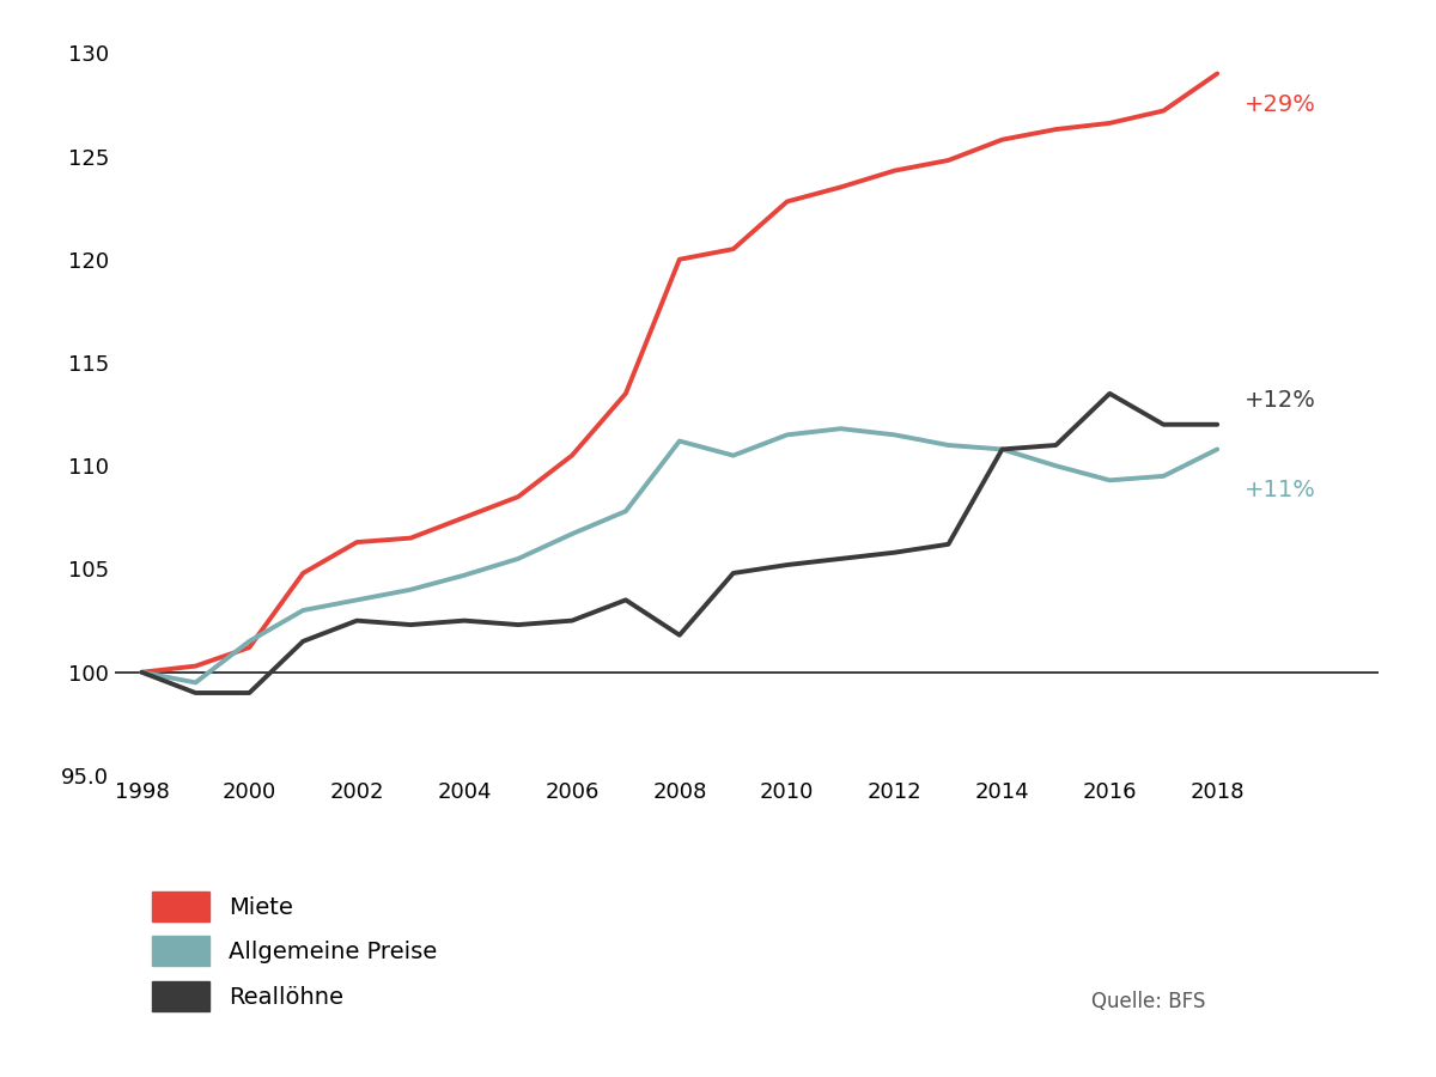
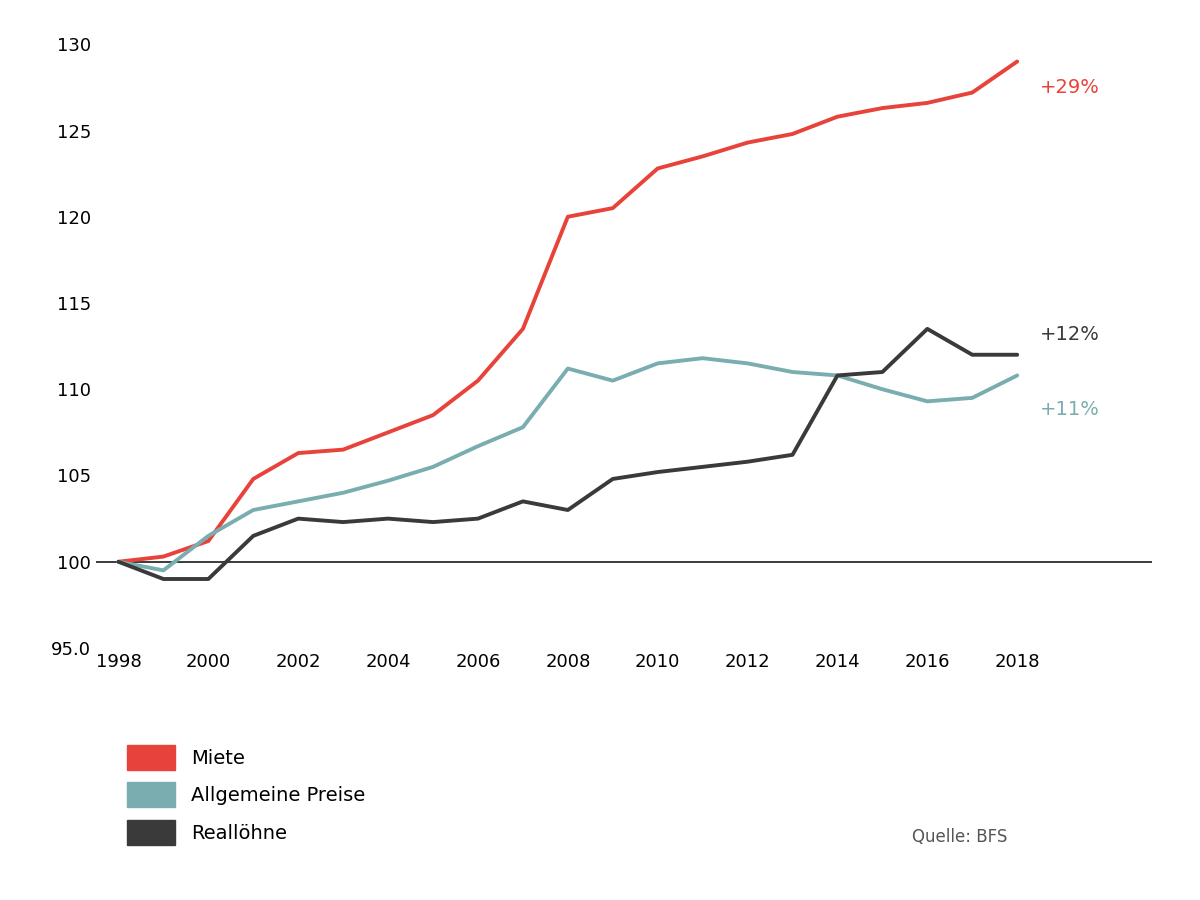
Reallöhne/2008: 101.8 -> 103.0
